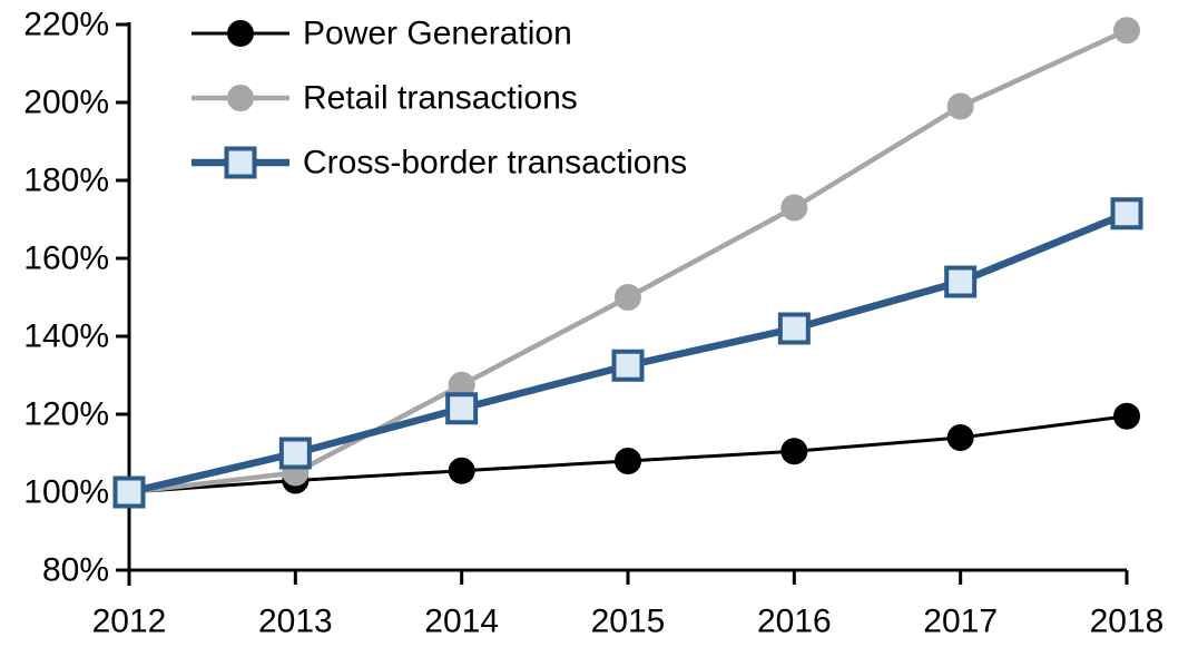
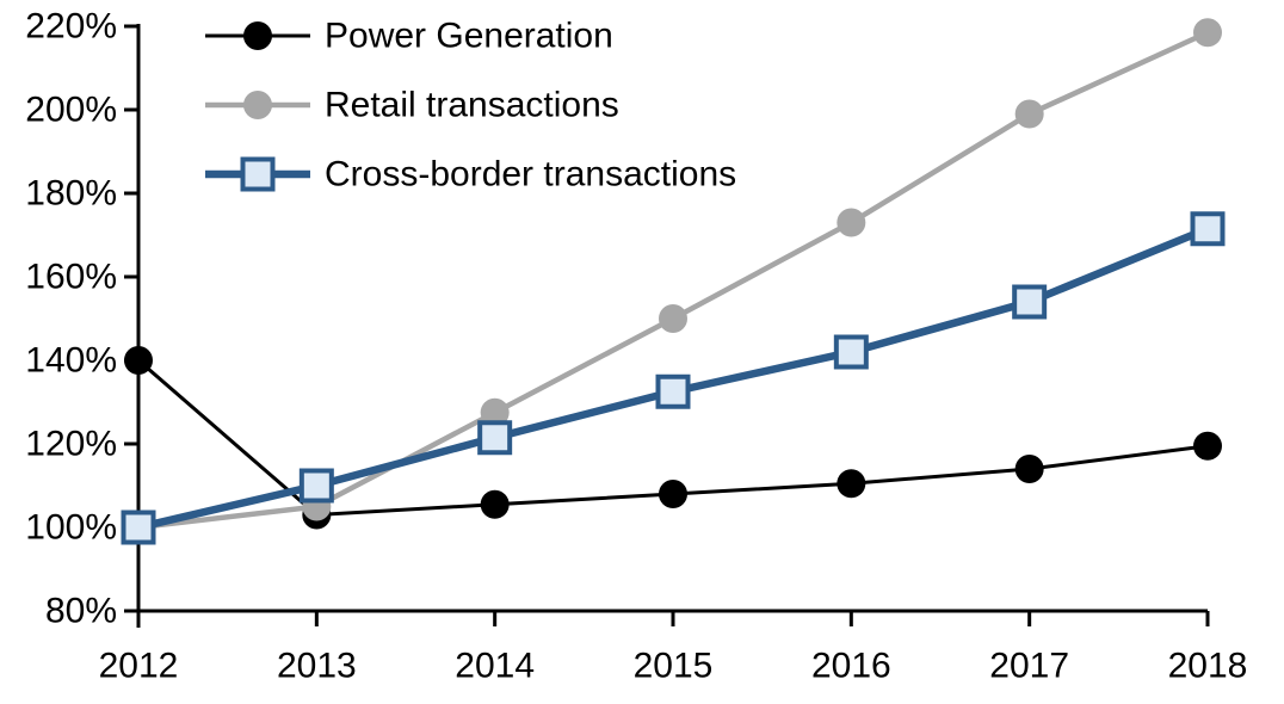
Power Generation/2012: 100% -> 140%
